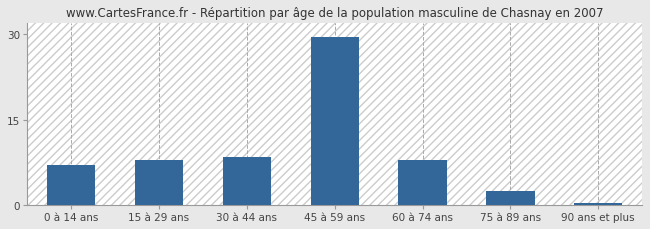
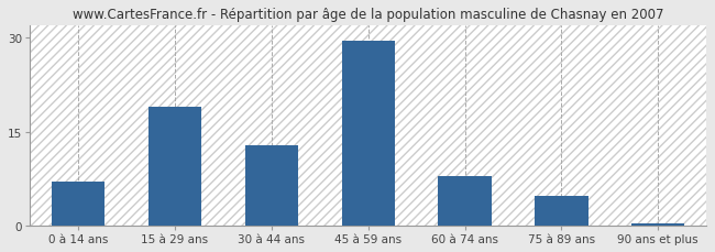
15 à 29 ans: 8.0 -> 19.0
30 à 44 ans: 8.5 -> 12.8
75 à 89 ans: 2.5 -> 4.8
